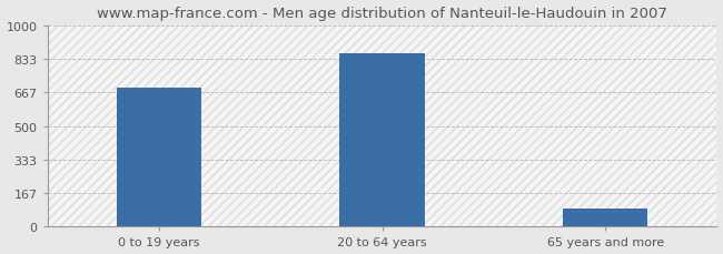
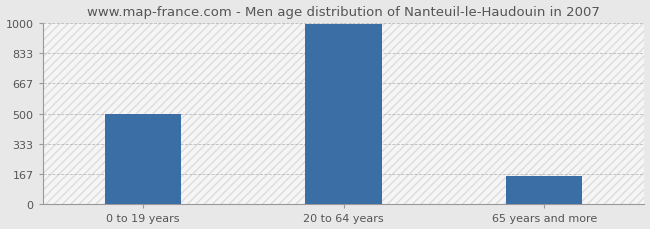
0 to 19 years: 690 -> 500
20 to 64 years: 860 -> 990
65 years and more: 90 -> 160
